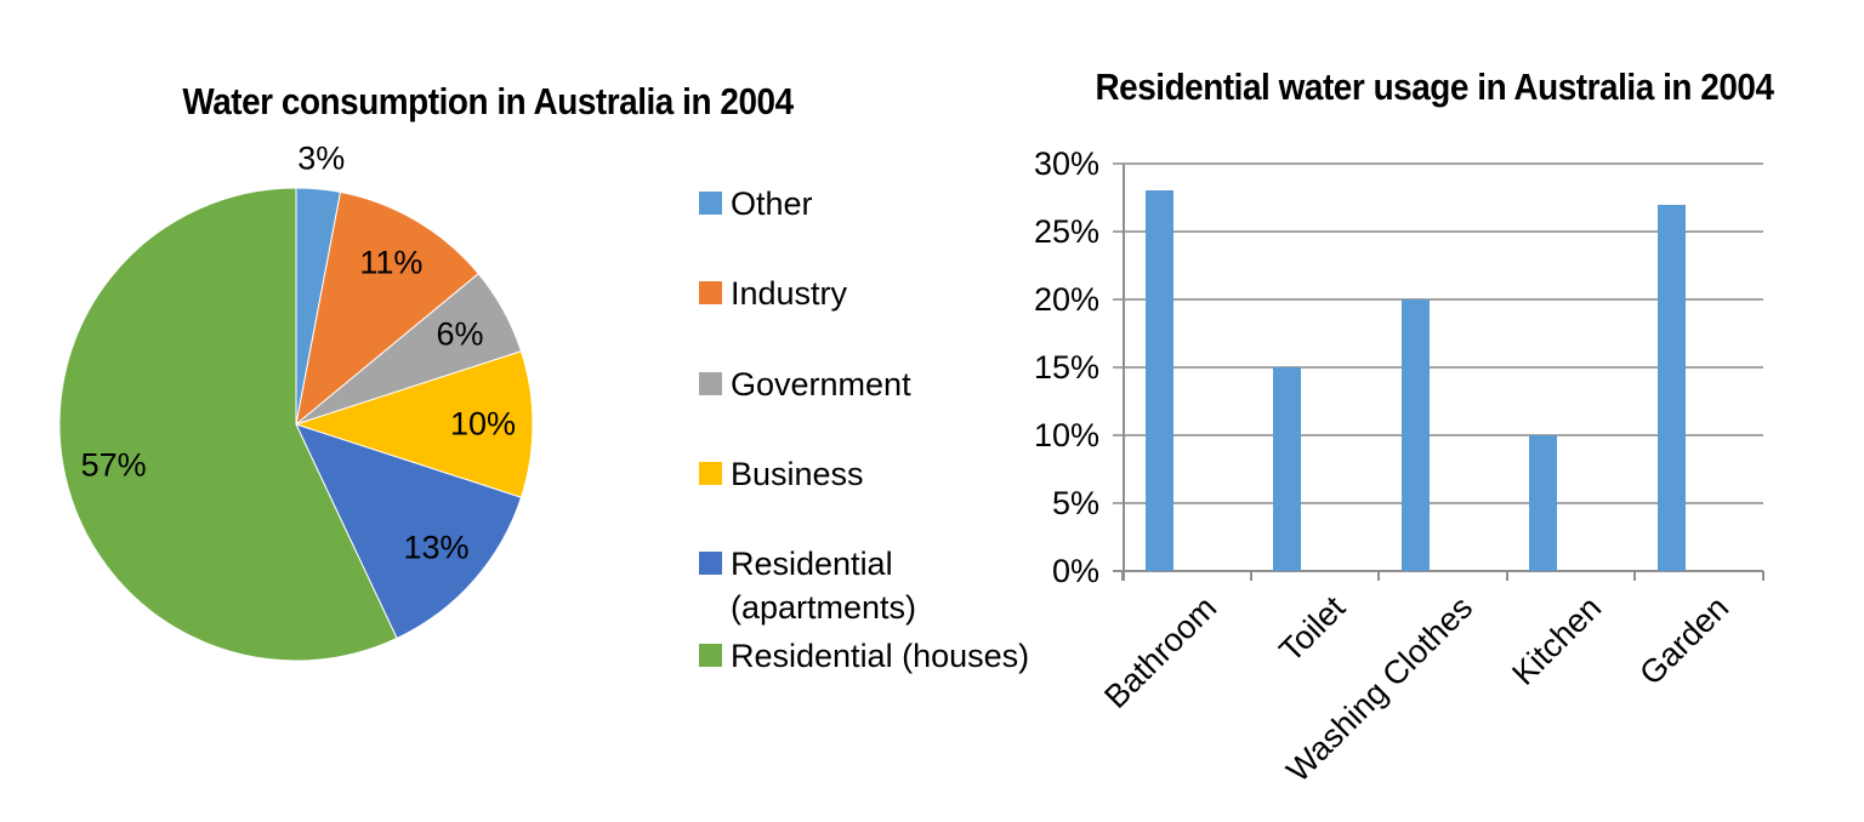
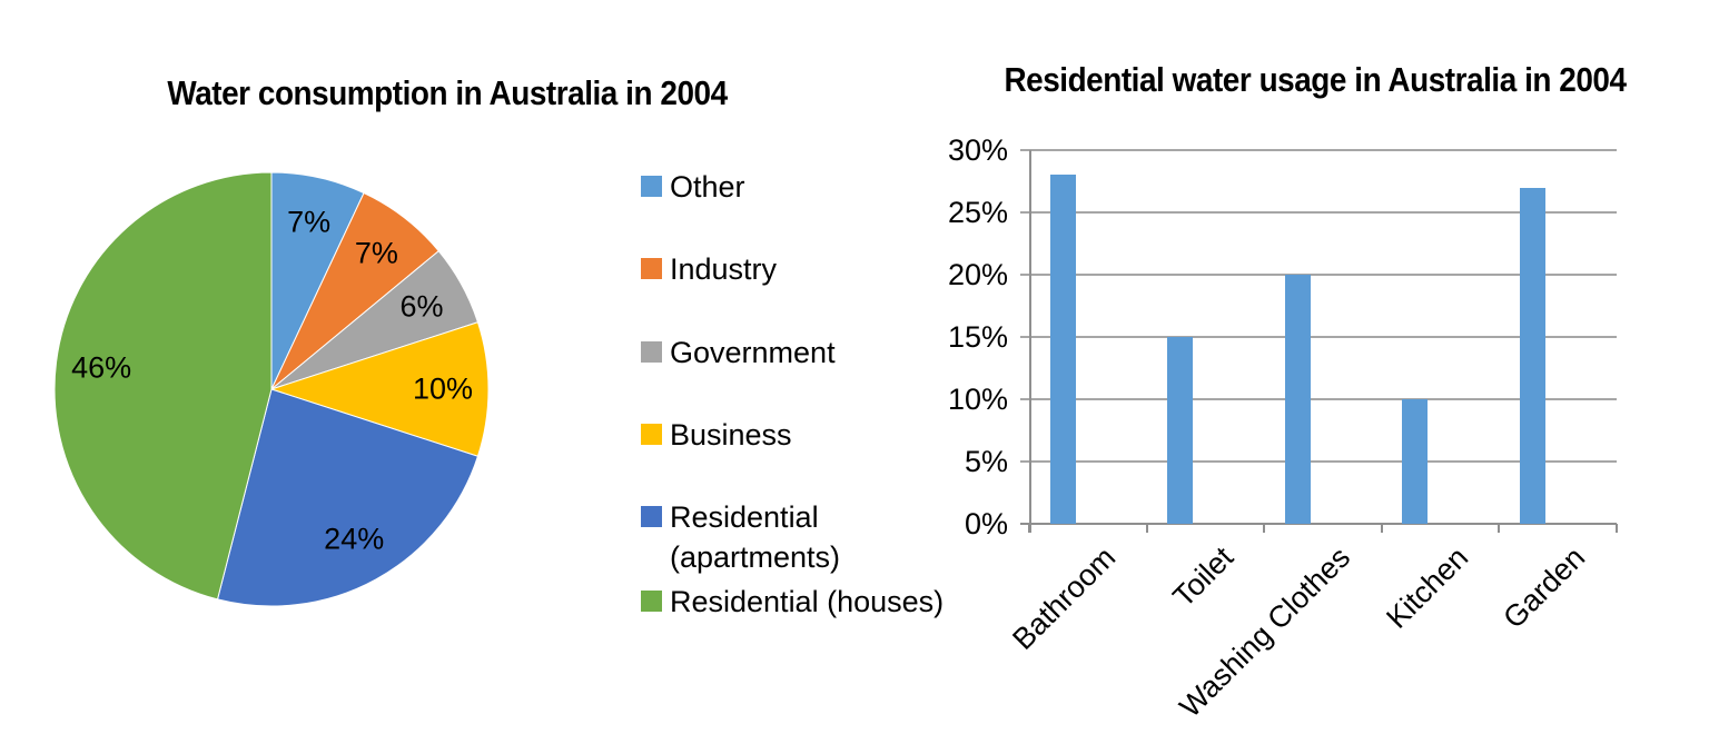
Water consumption in Australia in 2004/Other: 3% -> 7%
Water consumption in Australia in 2004/Industry: 11% -> 7%
Water consumption in Australia in 2004/Residential (apartments): 13% -> 24%
Water consumption in Australia in 2004/Residential (houses): 57% -> 46%
